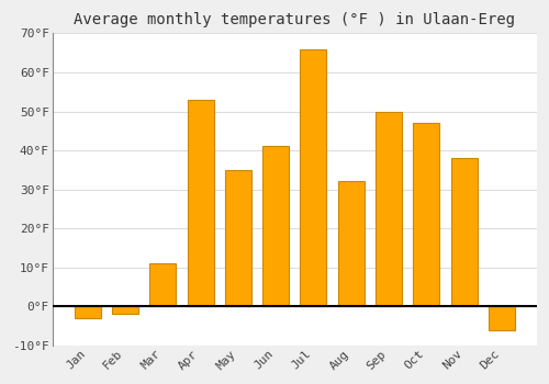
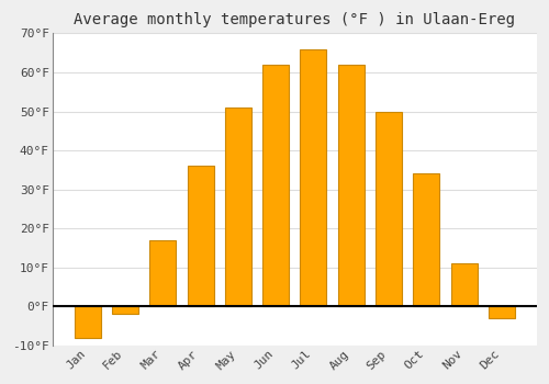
Jan: -3°F -> -8°F
Mar: 11°F -> 17°F
Apr: 53°F -> 36°F
May: 35°F -> 51°F
Jun: 41°F -> 62°F
Aug: 32°F -> 62°F
Oct: 47°F -> 34°F
Nov: 38°F -> 11°F
Dec: -6°F -> -3°F
